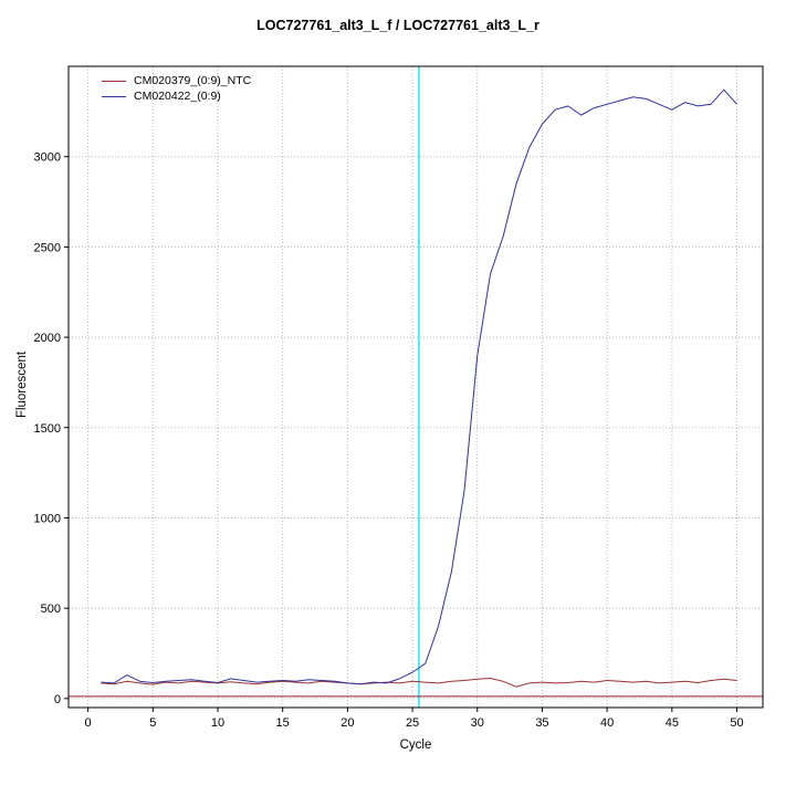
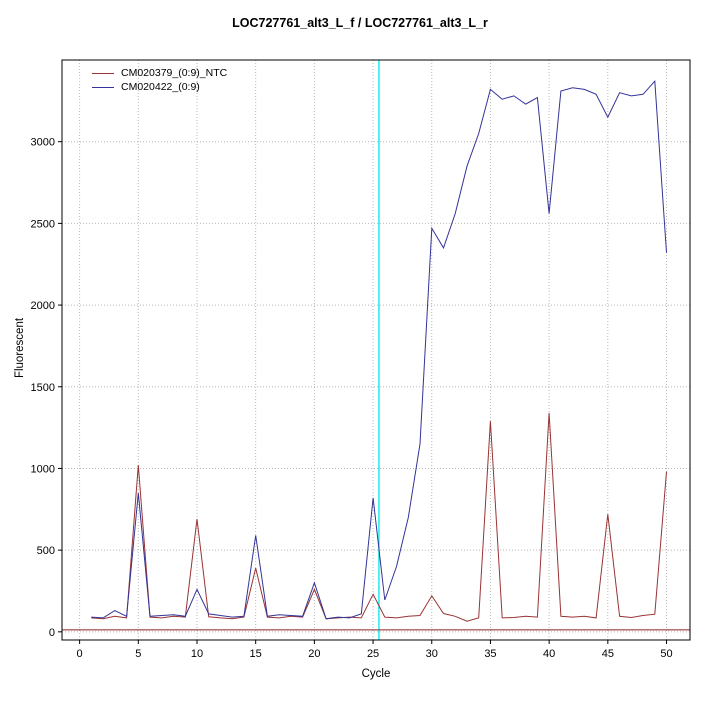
CM020379_(0:9)_NTC/5: 80 -> 1020
CM020422_(0:9)/5: 90 -> 850
CM020379_(0:9)_NTC/10: 80 -> 690
CM020422_(0:9)/10: 90 -> 260
CM020379_(0:9)_NTC/15: 100 -> 390
CM020422_(0:9)/15: 100 -> 590
CM020379_(0:9)_NTC/20: 80 -> 260
CM020422_(0:9)/20: 80 -> 300
CM020379_(0:9)_NTC/25: 100 -> 230
CM020422_(0:9)/25: 140 -> 820
CM020379_(0:9)_NTC/30: 110 -> 220
CM020422_(0:9)/30: 1900 -> 2470
CM020379_(0:9)_NTC/35: 90 -> 1290
CM020422_(0:9)/35: 3180 -> 3320
CM020379_(0:9)_NTC/40: 100 -> 1340
CM020422_(0:9)/40: 3290 -> 2560
CM020379_(0:9)_NTC/45: 90 -> 720
CM020422_(0:9)/45: 3260 -> 3150
CM020379_(0:9)_NTC/50: 100 -> 980
CM020422_(0:9)/50: 3290 -> 2320
